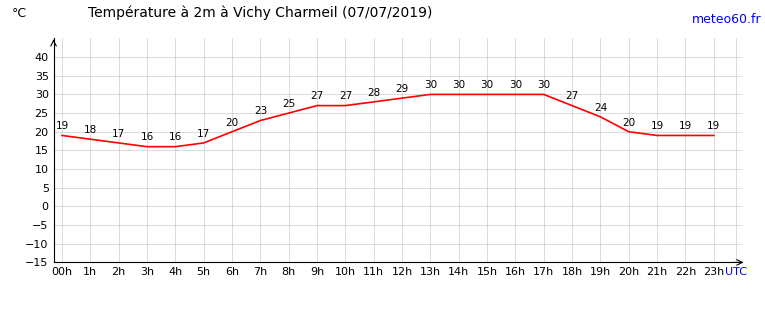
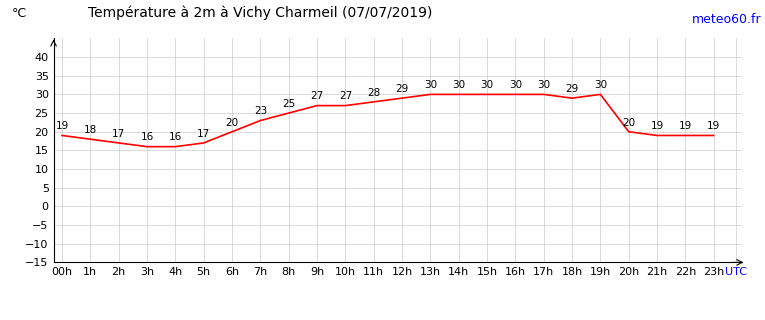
18h: 27 -> 29
19h: 24 -> 30
